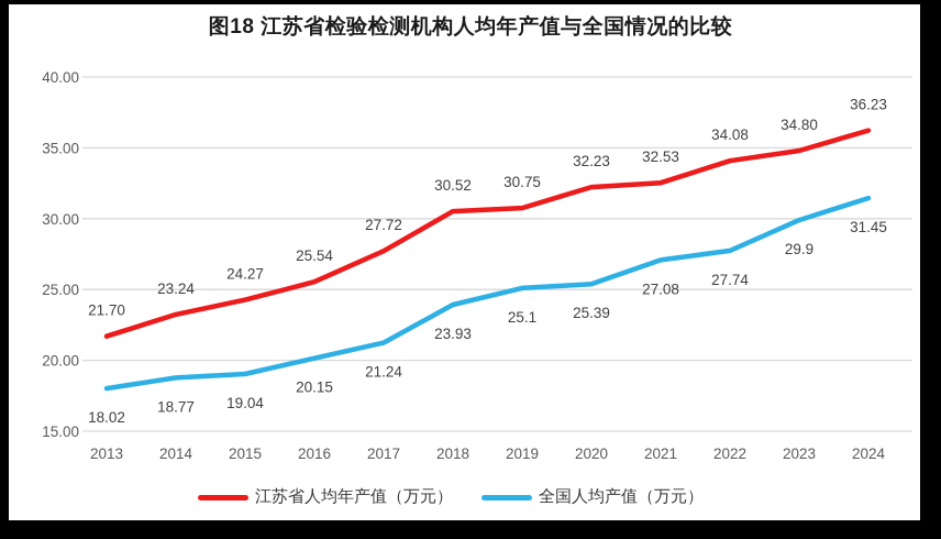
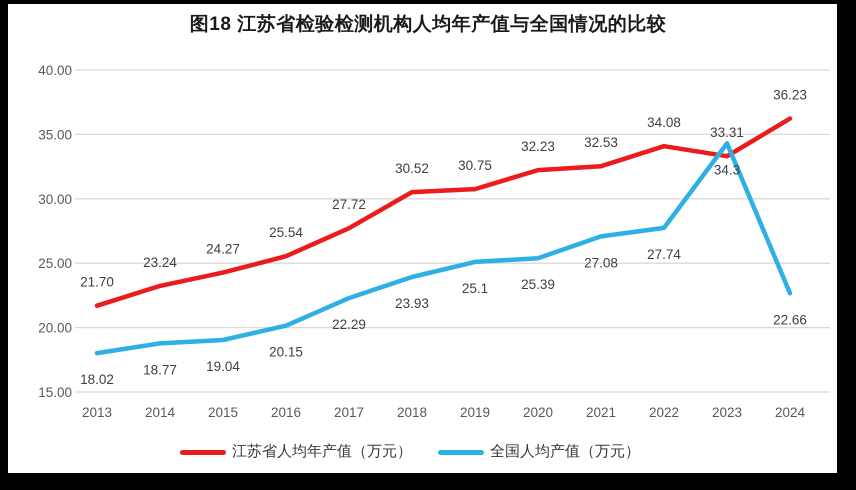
全国人均产值（万元）/2017: 21.24 -> 22.29
江苏省人均年产值（万元）/2023: 34.80 -> 33.31
全国人均产值（万元）/2023: 29.9 -> 34.3
全国人均产值（万元）/2024: 31.45 -> 22.66
